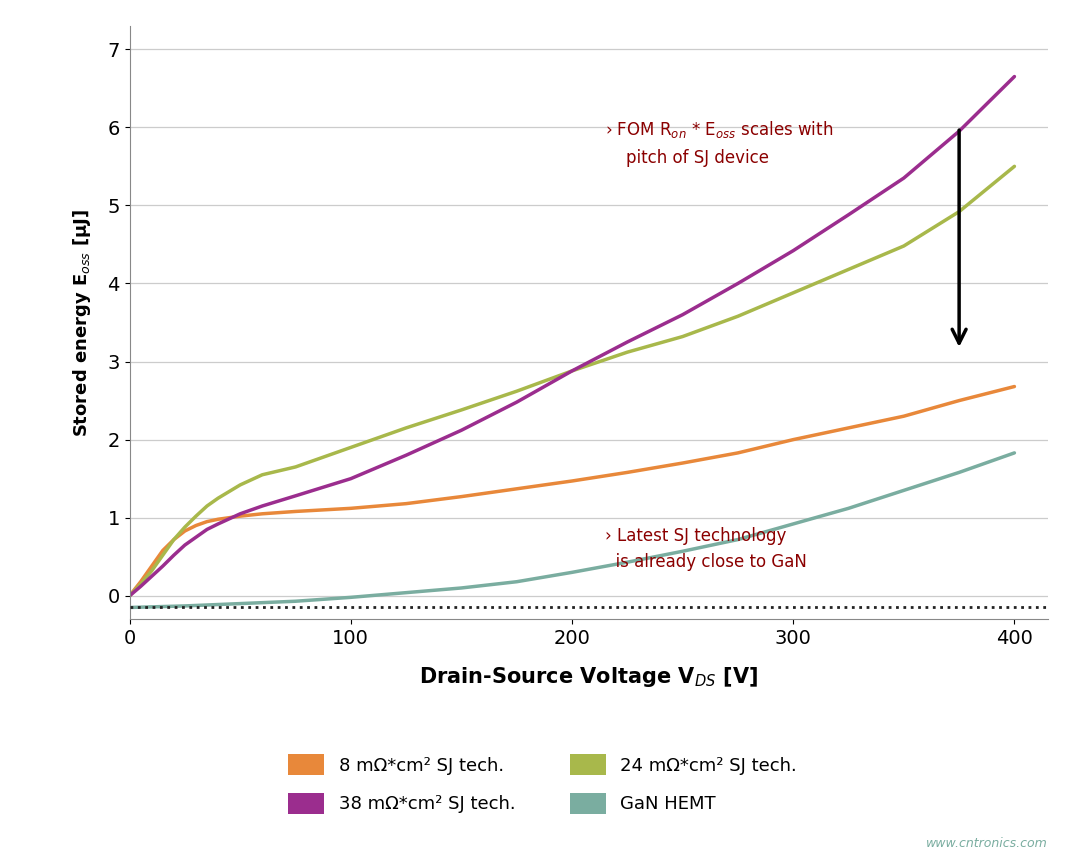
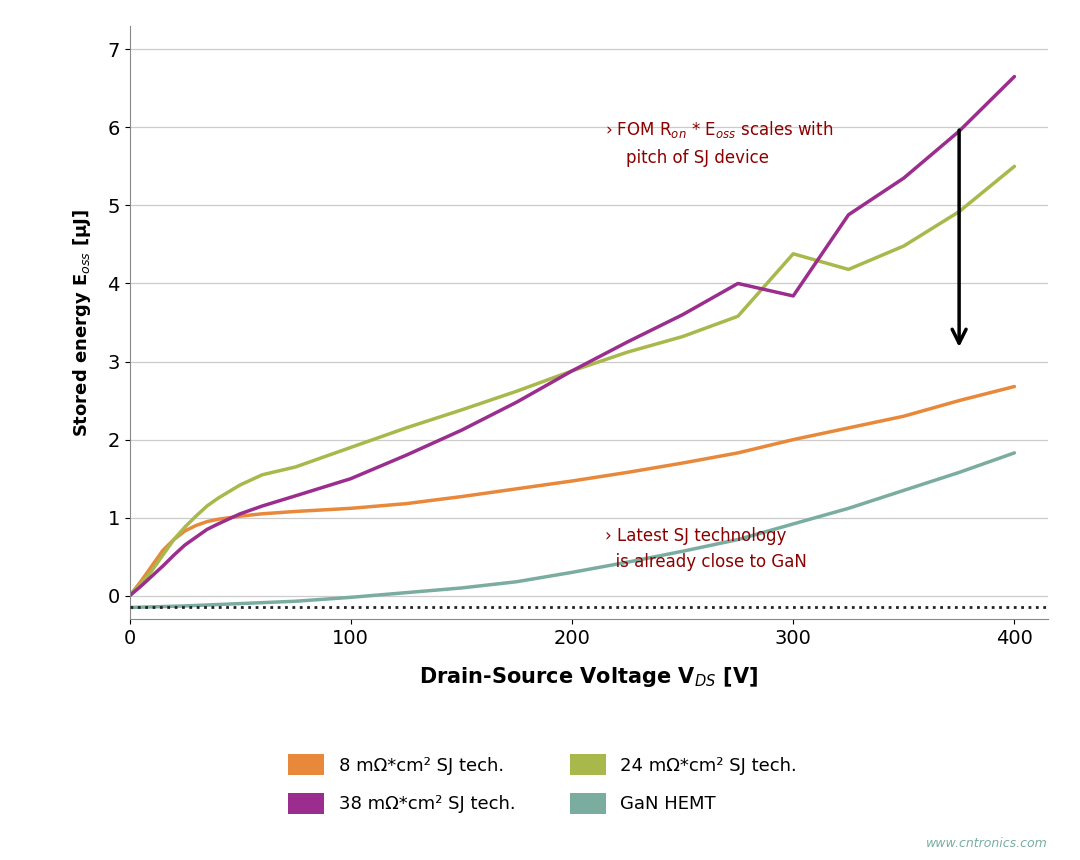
24 mΩ*cm² SJ tech./300: 3.88 -> 4.38
38 mΩ*cm² SJ tech./300: 4.42 -> 3.84
